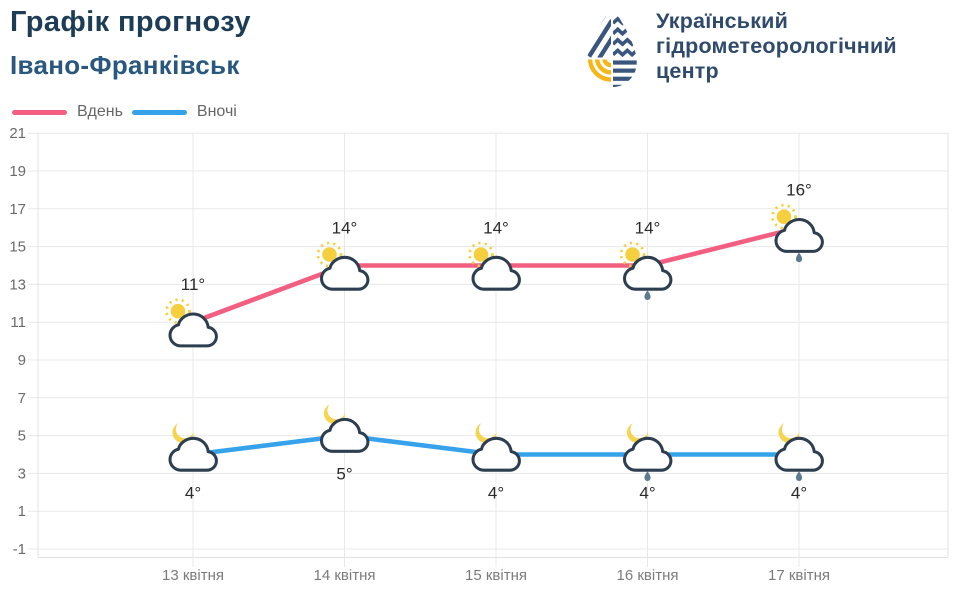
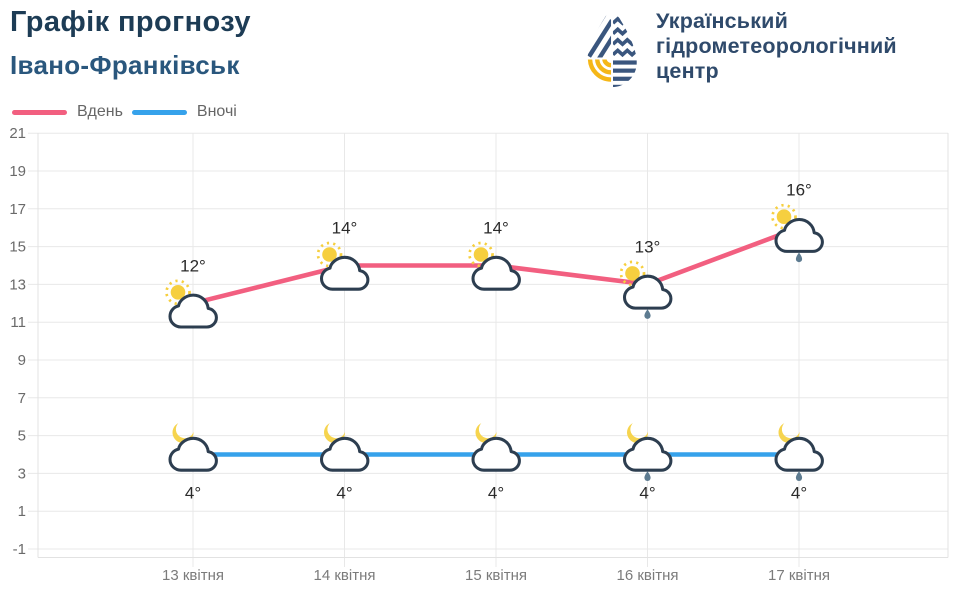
Вдень/13 квітня: 11° -> 12°
Вночі/14 квітня: 5° -> 4°
Вдень/16 квітня: 14° -> 13°
